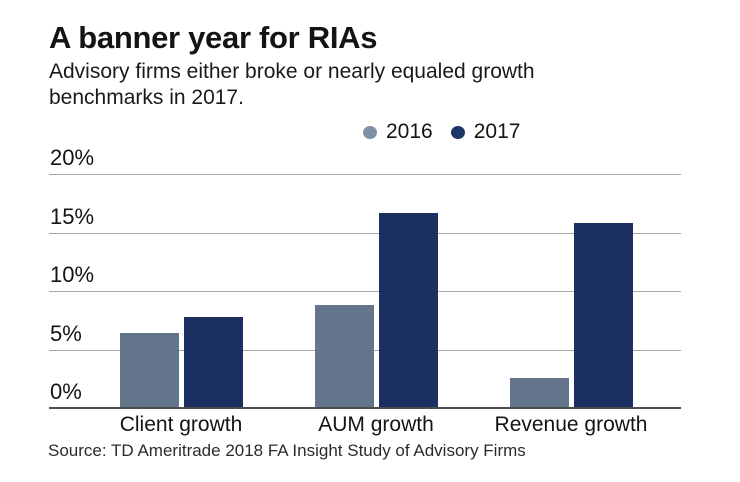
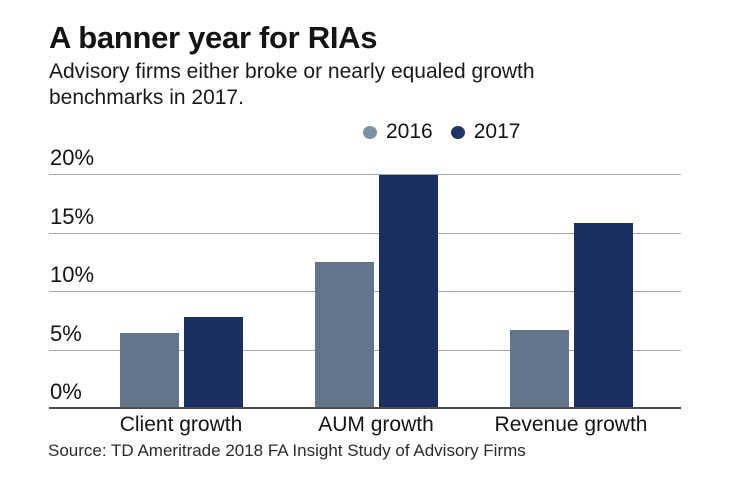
2016/AUM growth: 8.8% -> 12.5%
2017/AUM growth: 16.7% -> 19.9%
2016/Revenue growth: 2.6% -> 6.7%
